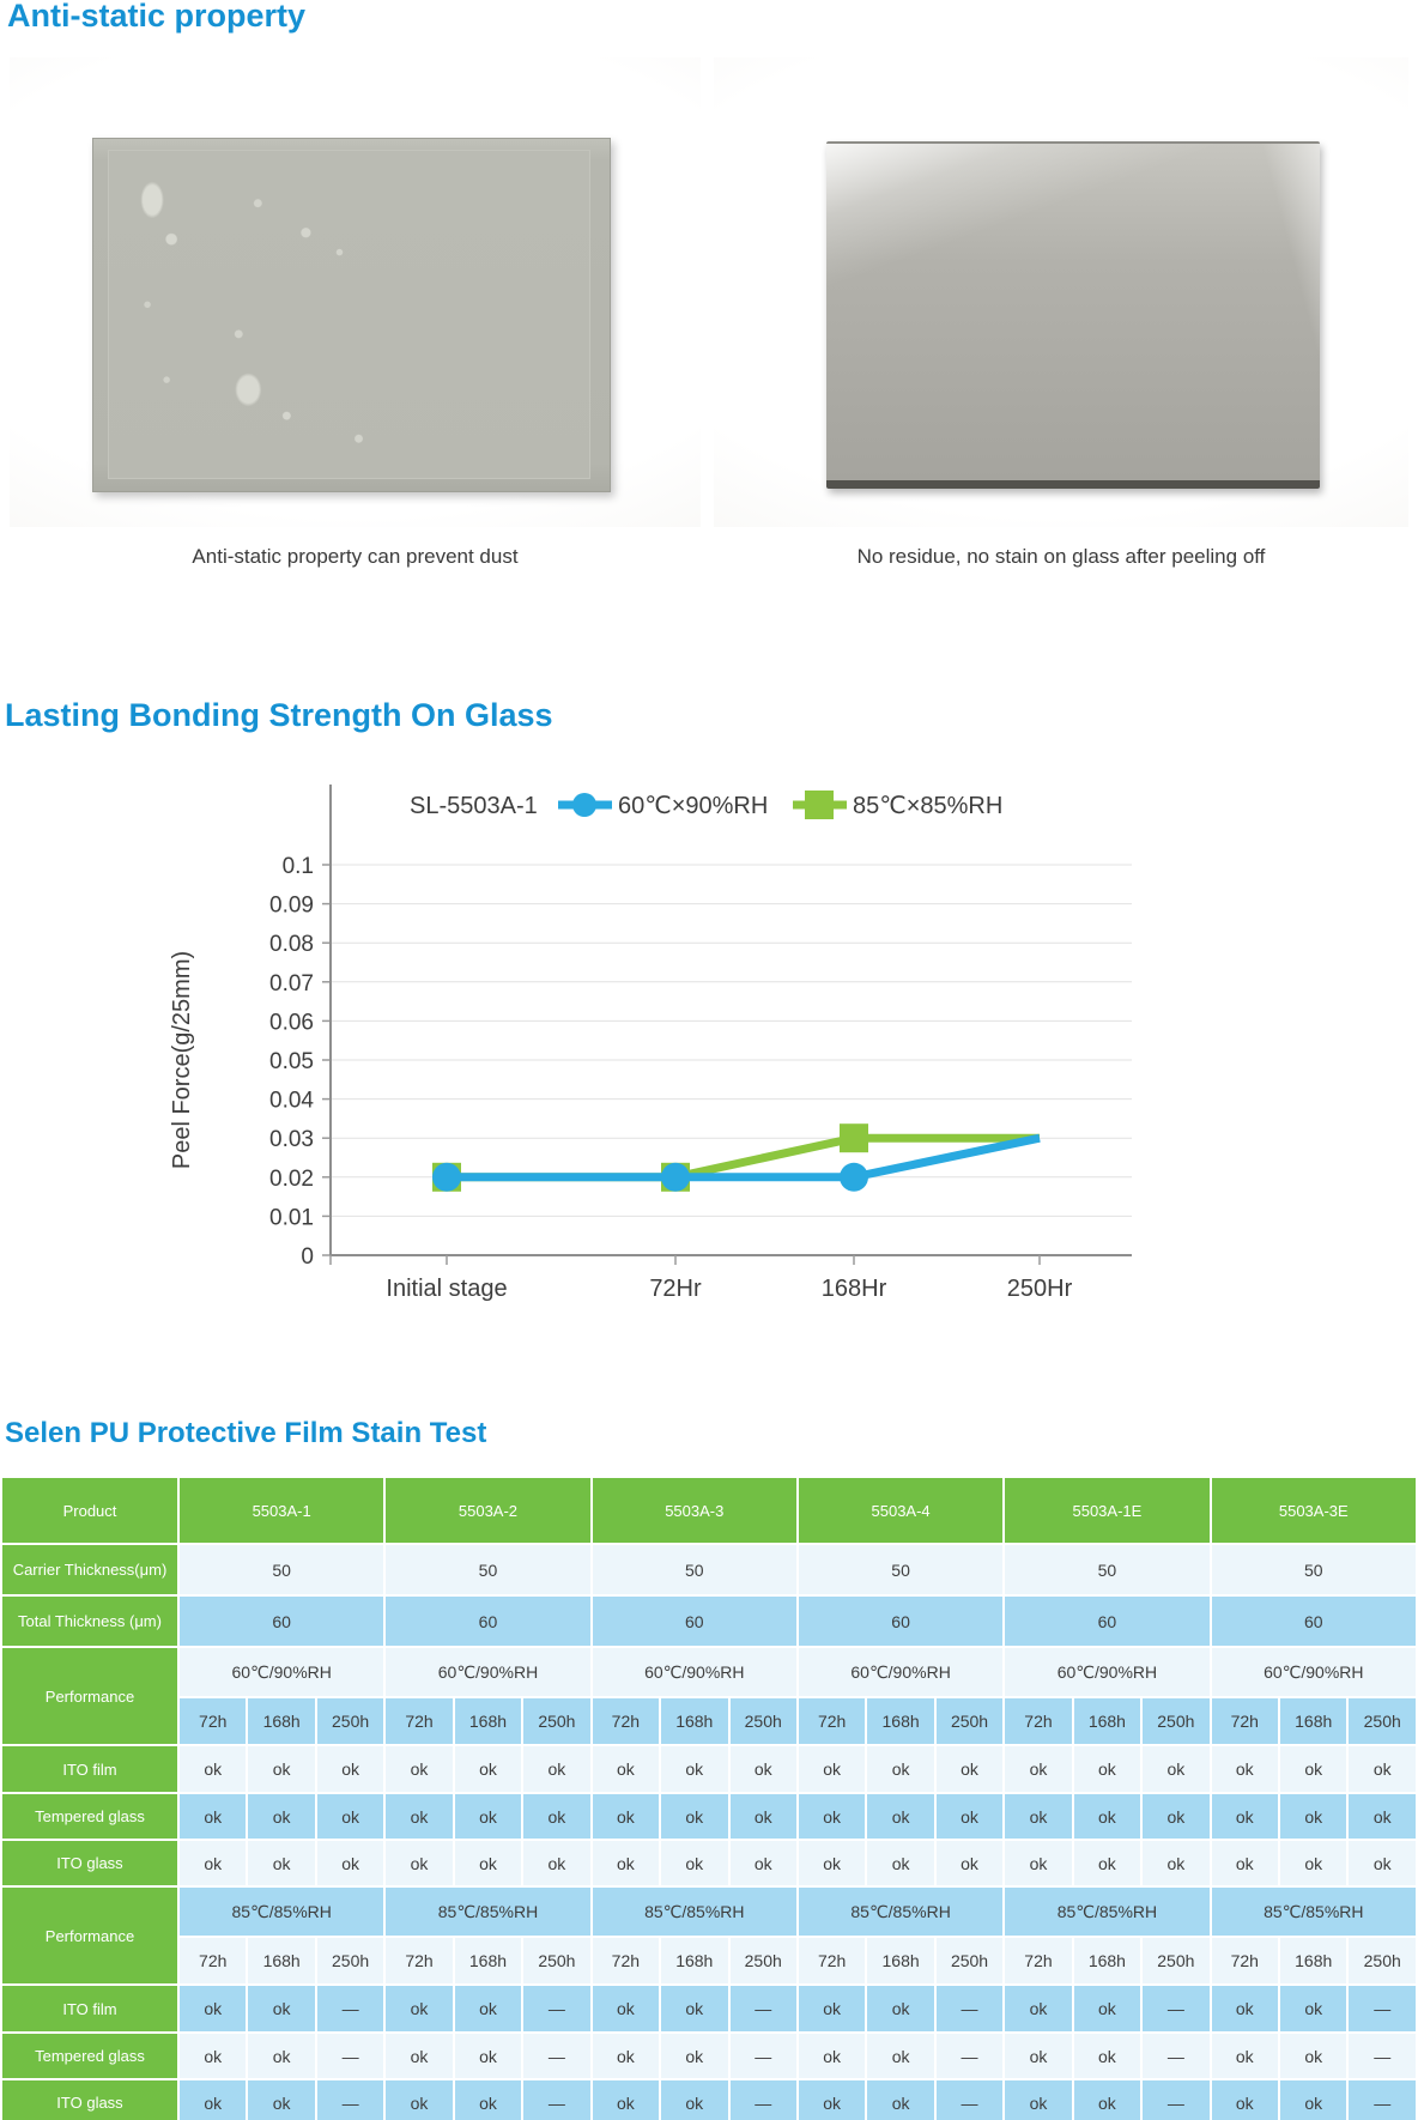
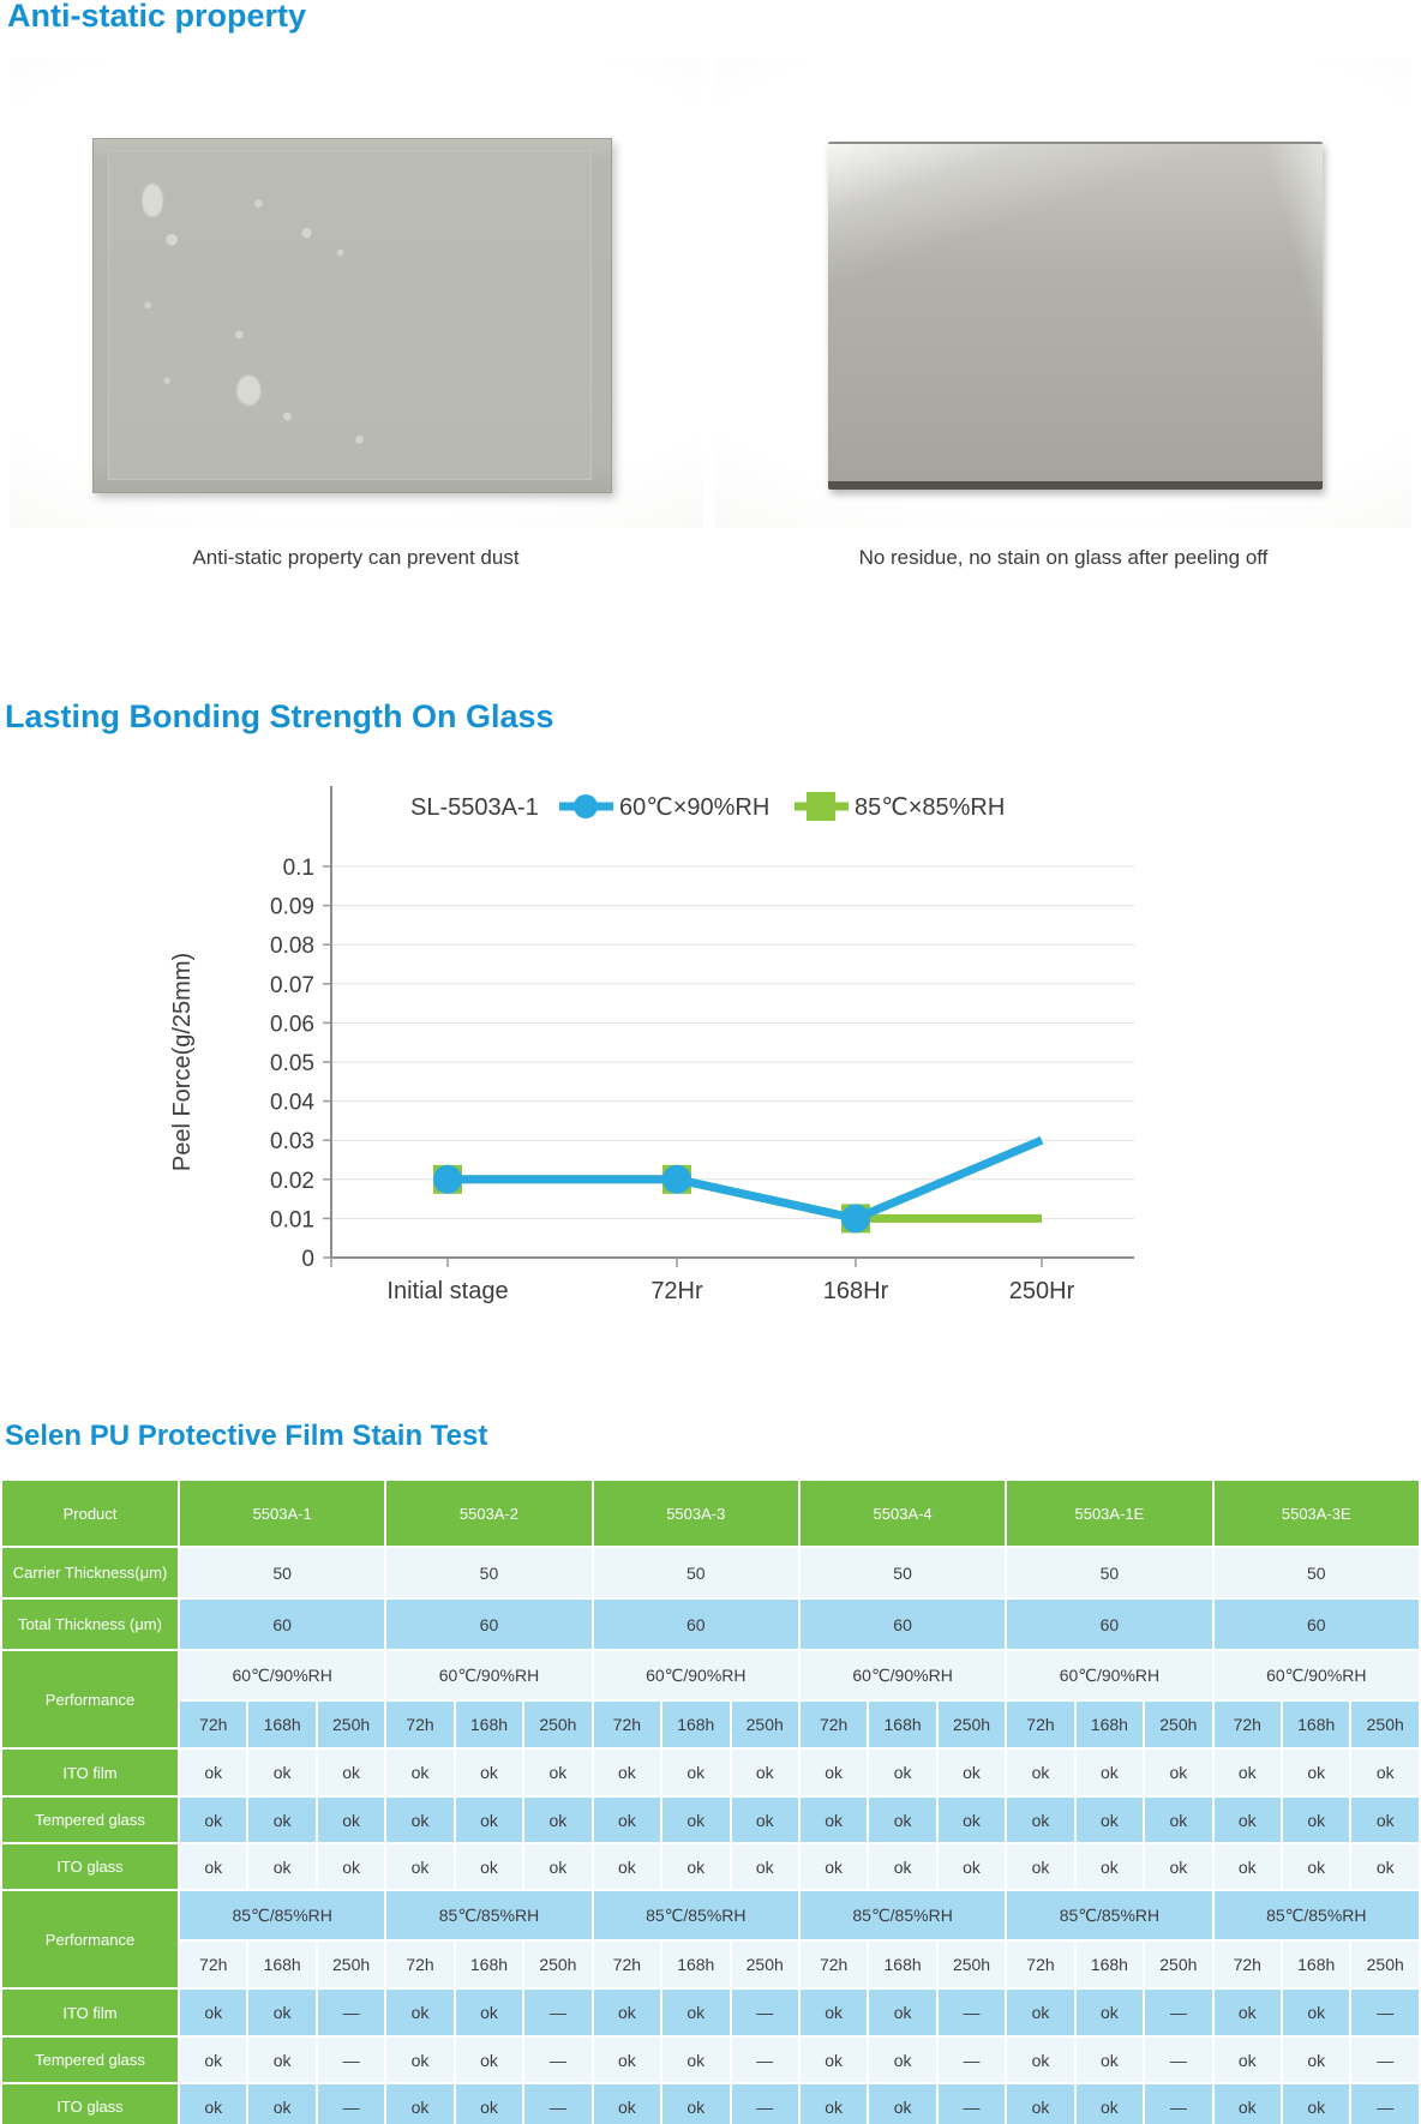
60℃×90%RH/168Hr: 0.02 -> 0.01
85℃×85%RH/168Hr: 0.03 -> 0.01
85℃×85%RH/250Hr: 0.03 -> 0.01
